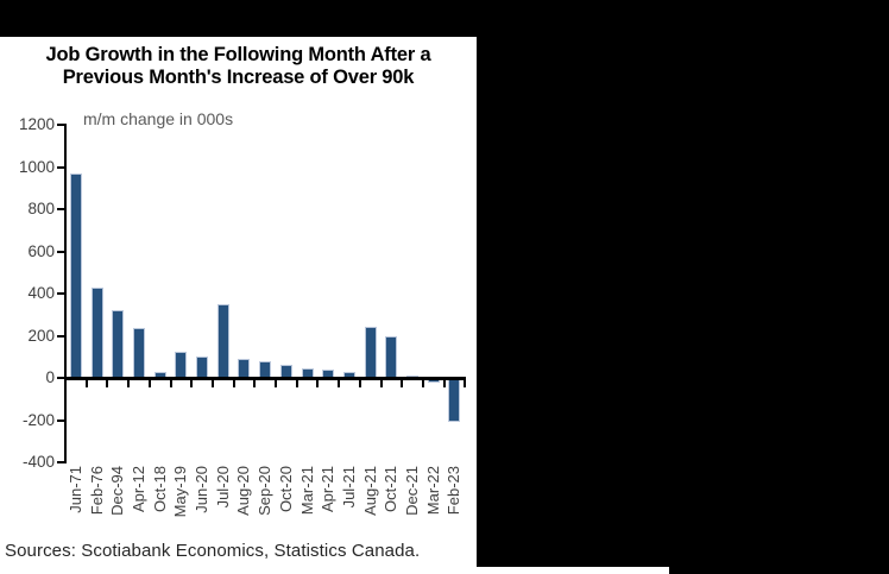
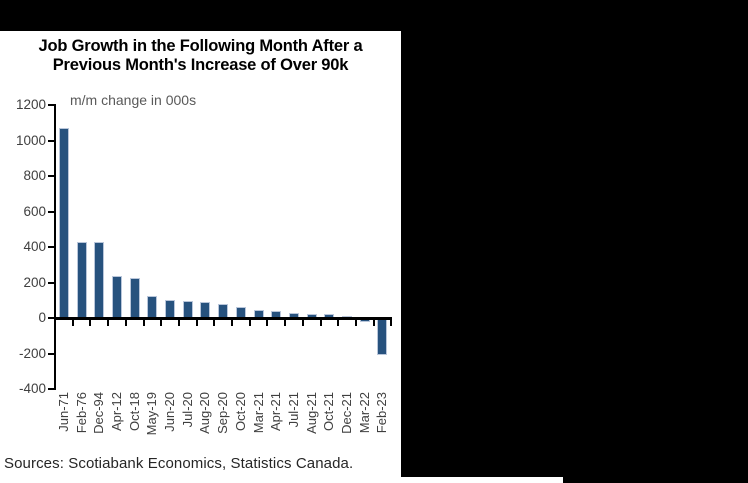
Jun-71: 970 -> 1070
Dec-94: 320 -> 430
Oct-18: 30 -> 220
Jul-20: 350 -> 100
Aug-21: 240 -> 20
Oct-21: 200 -> 20
